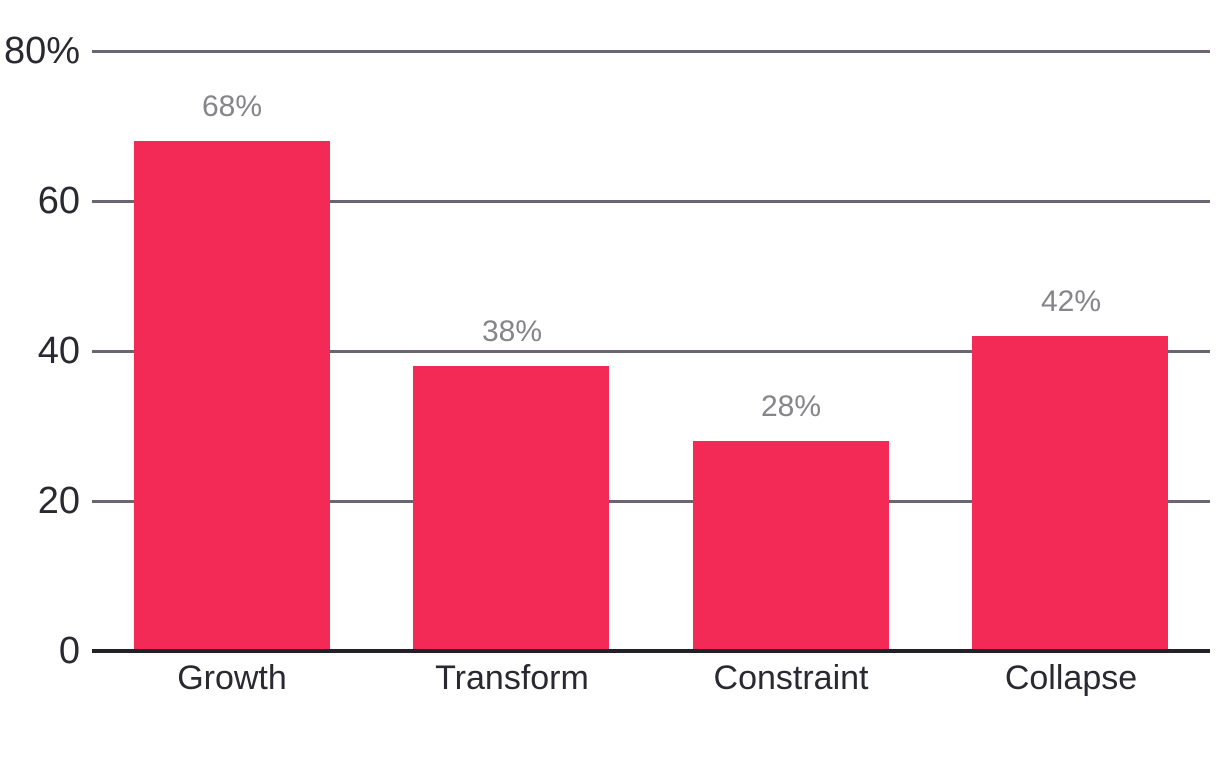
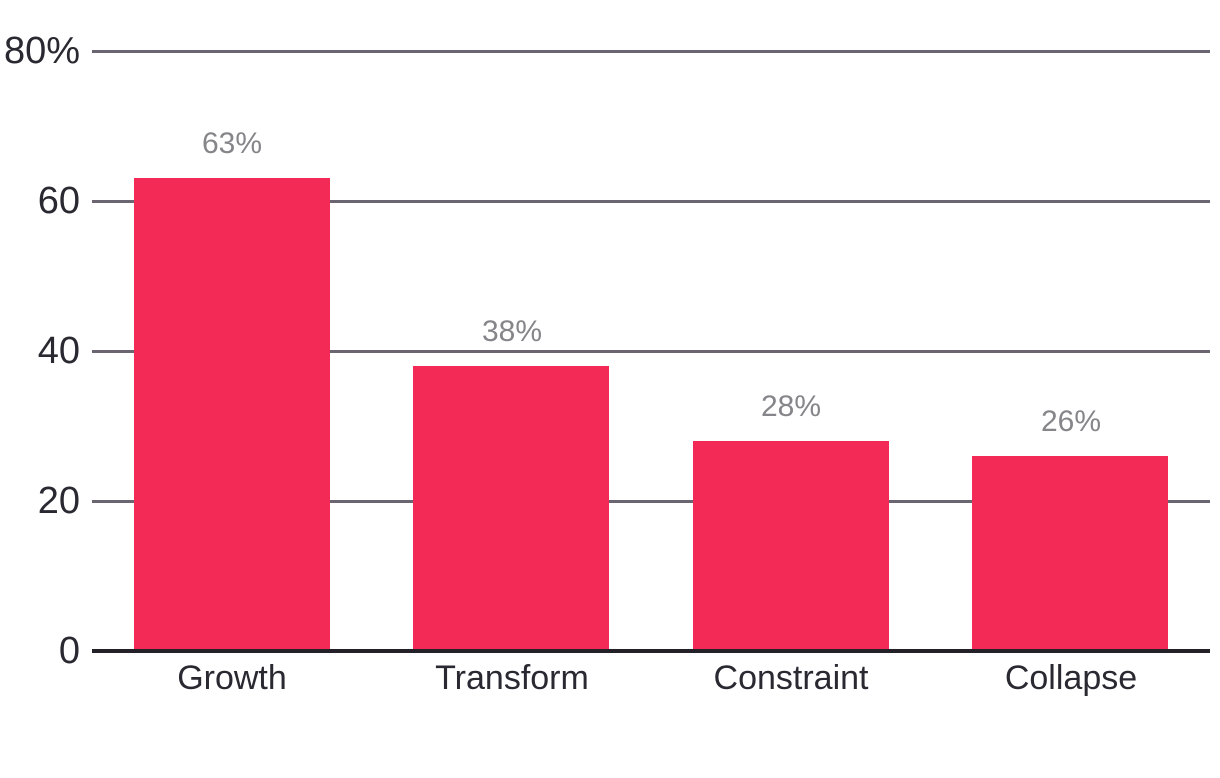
Growth: 68% -> 63%
Collapse: 42% -> 26%
